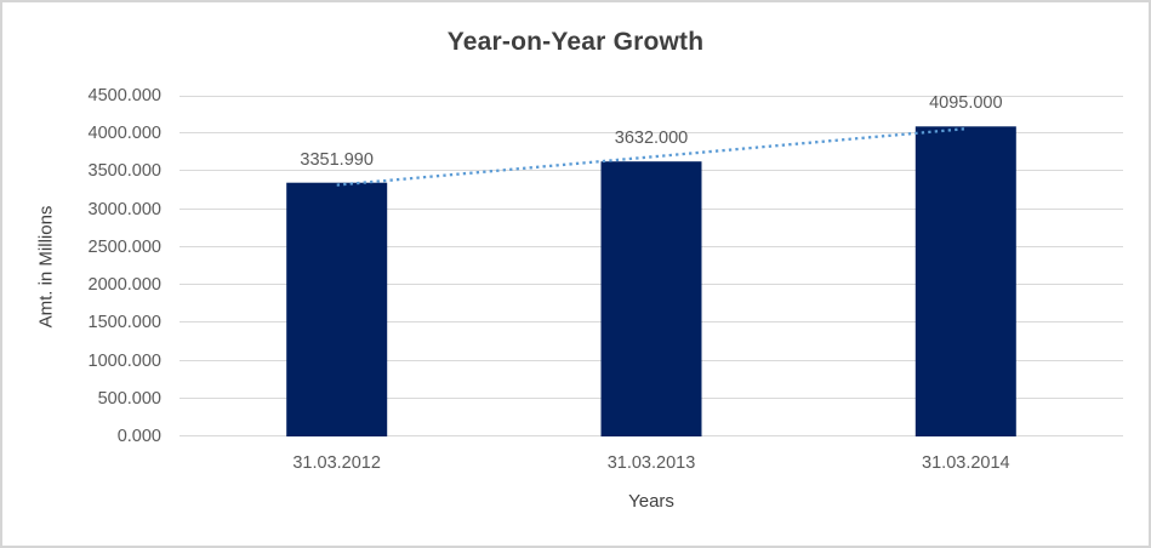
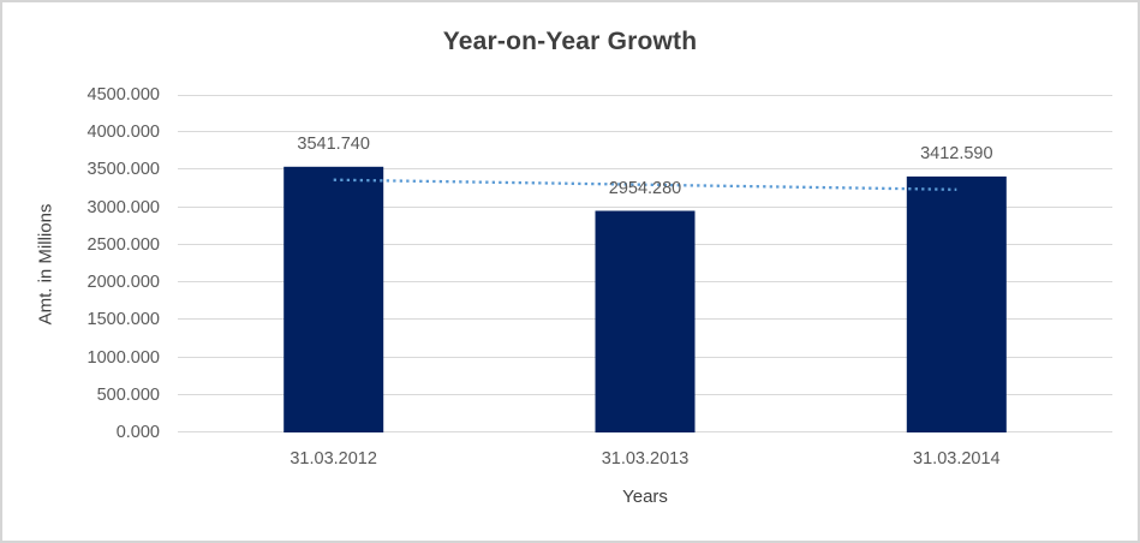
31.03.2012: 3351.990 -> 3541.740
31.03.2013: 3632.000 -> 2954.280
31.03.2014: 4095.000 -> 3412.590
